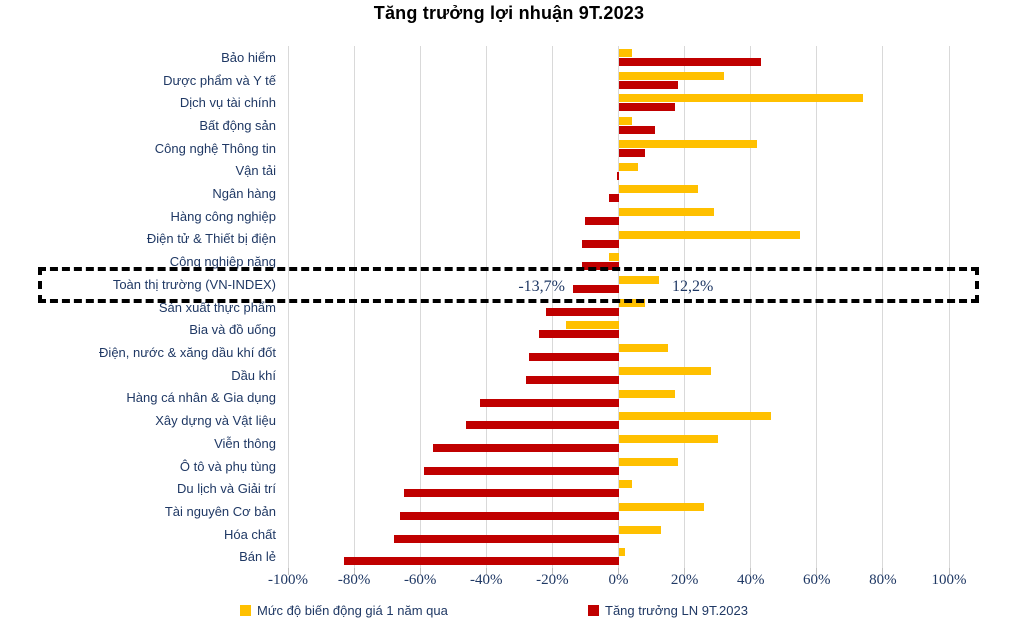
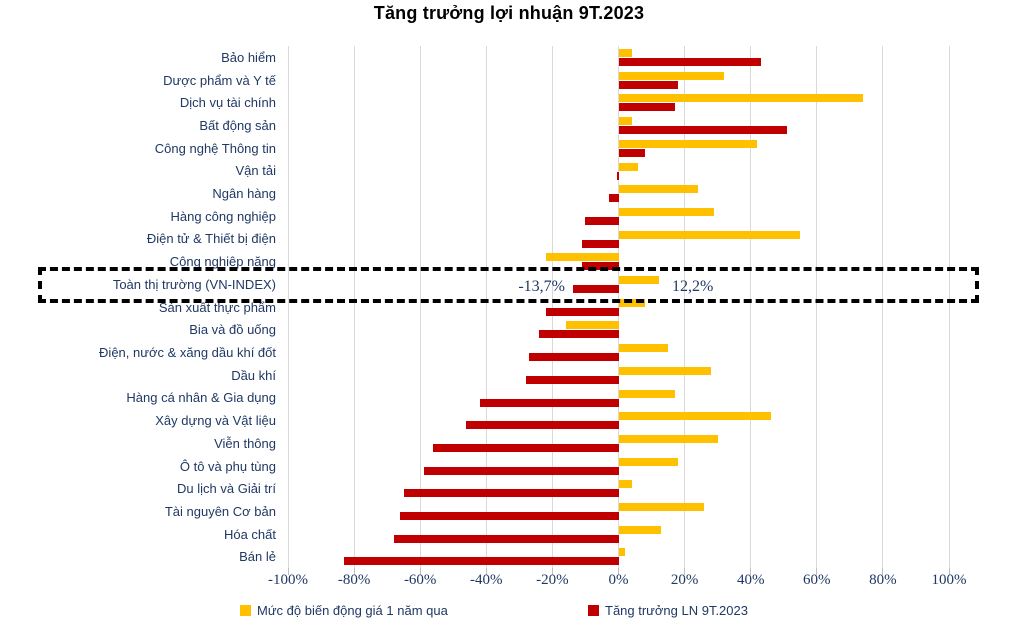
Tăng trưởng LN 9T.2023/Bất động sản: 11% -> 51%
Mức độ biến động giá 1 năm qua/Công nghiệp nặng: -3% -> -22%
